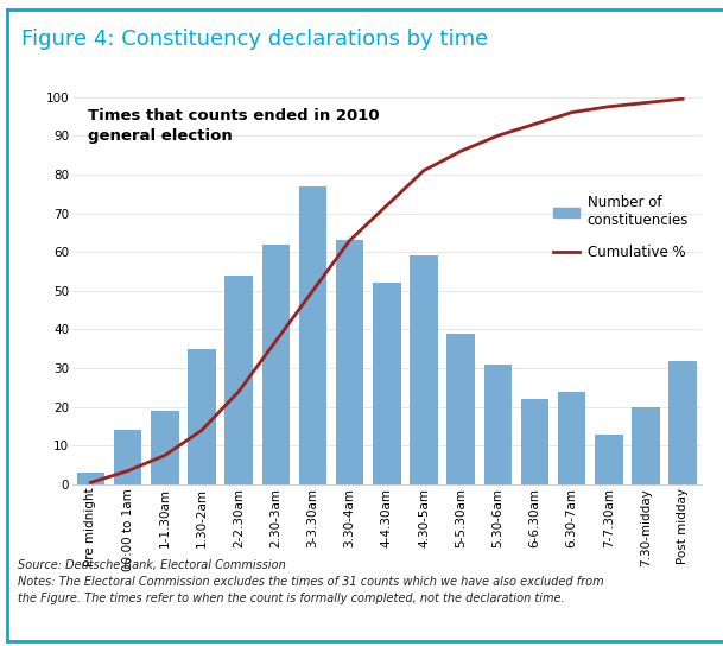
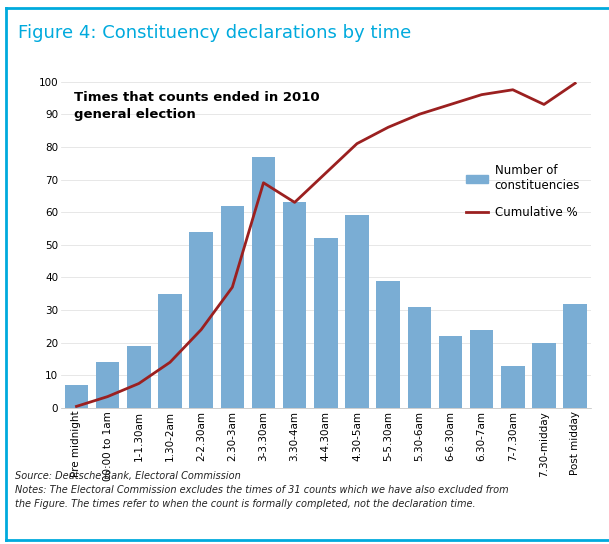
Number of constituencies/Pre midnight: 3 -> 7
Cumulative %/3-3.30am: 50.0 -> 69.0
Cumulative %/7.30-midday: 98.5 -> 93.0
